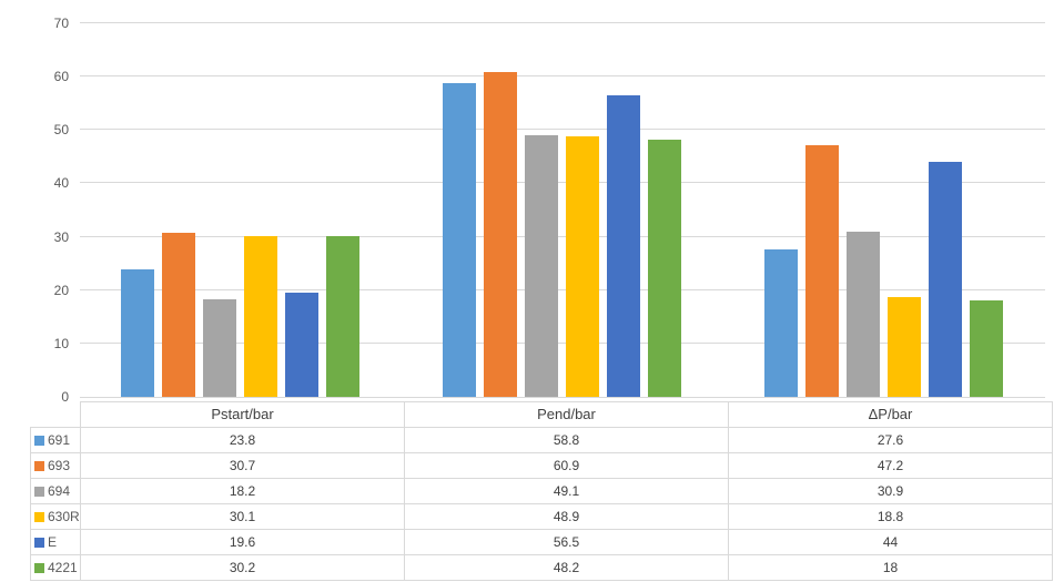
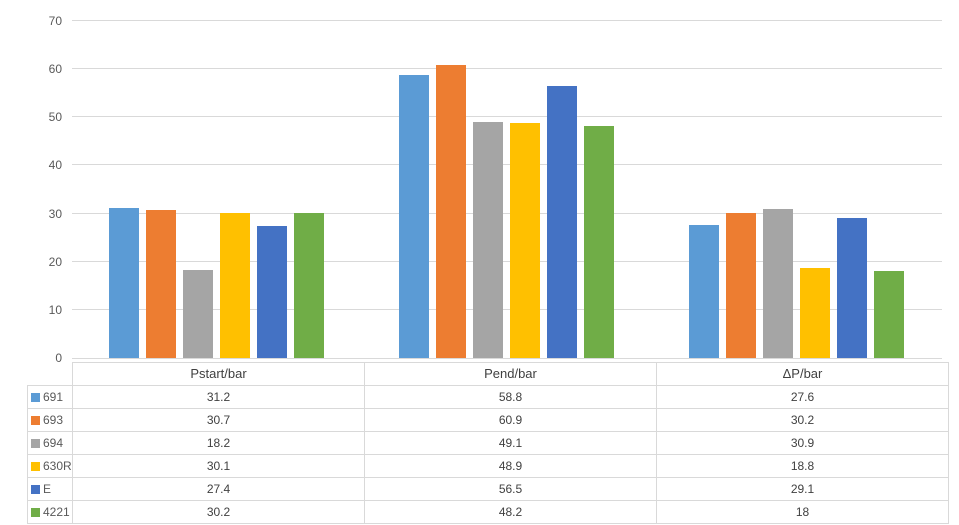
691/Pstart/bar: 23.8 -> 31.2
E/Pstart/bar: 19.6 -> 27.4
693/ΔP/bar: 47.2 -> 30.2
E/ΔP/bar: 44 -> 29.1
